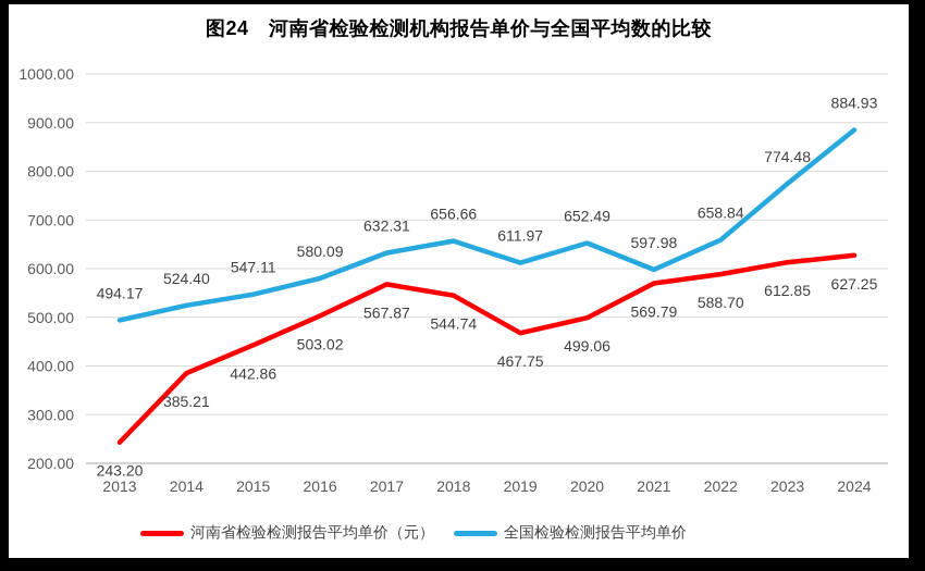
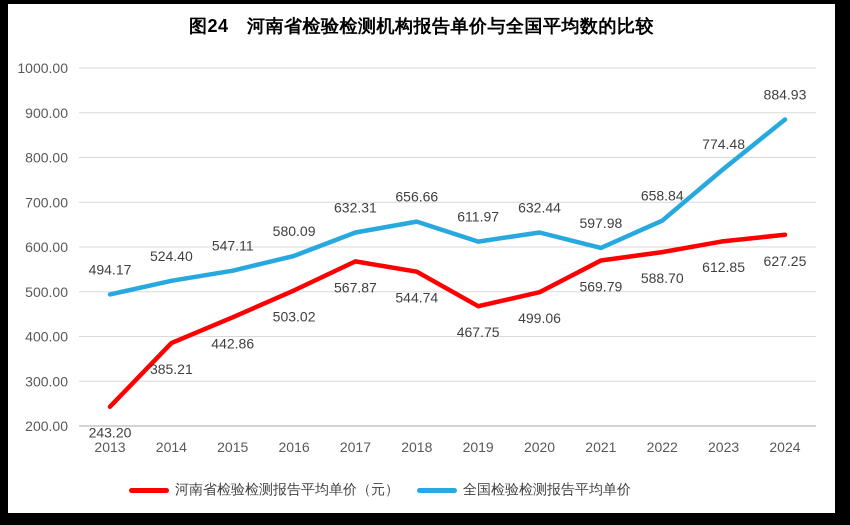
全国检验检测报告平均单价/2020: 652.49 -> 632.44
